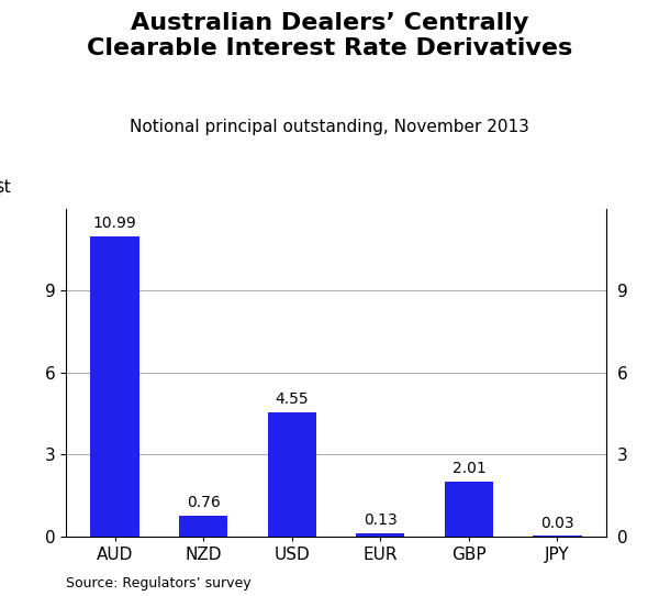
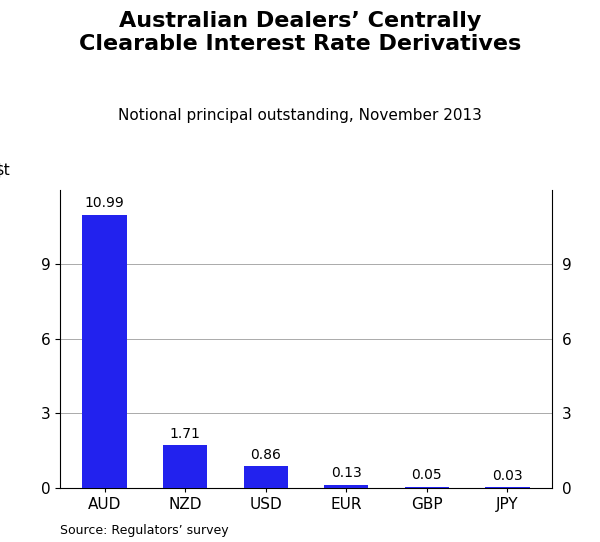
NZD: 0.76 -> 1.71
USD: 4.55 -> 0.86
GBP: 2.01 -> 0.05
